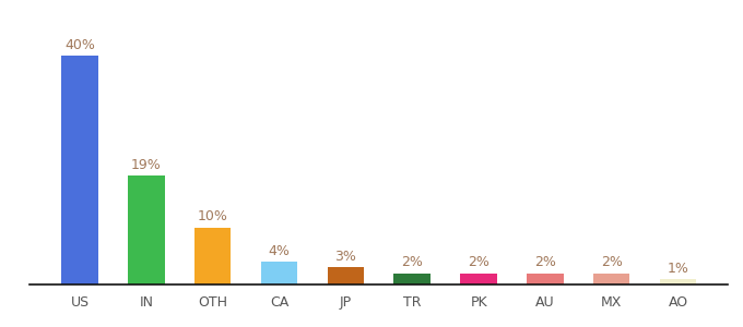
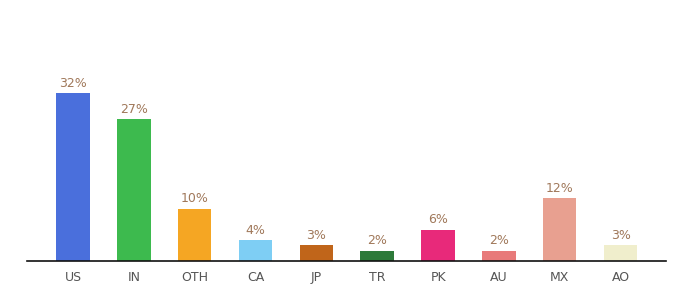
US: 40% -> 32%
IN: 19% -> 27%
PK: 2% -> 6%
MX: 2% -> 12%
AO: 1% -> 3%
